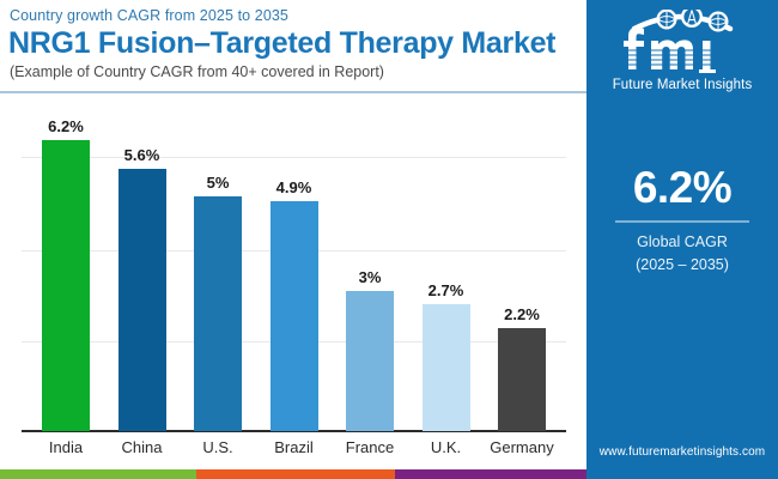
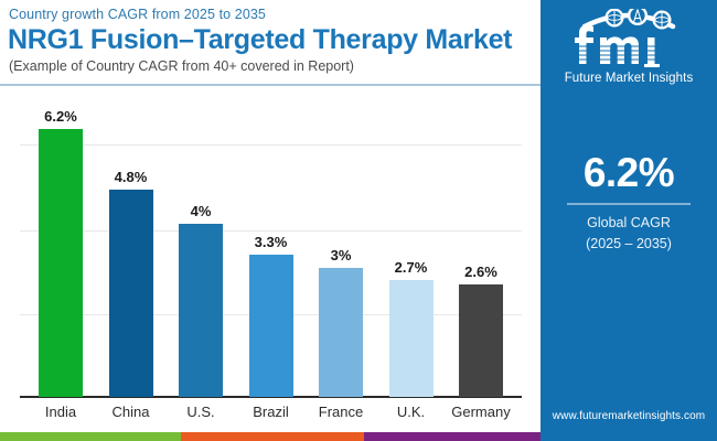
China: 5.6% -> 4.8%
U.S.: 5% -> 4%
Brazil: 4.9% -> 3.3%
Germany: 2.2% -> 2.6%
